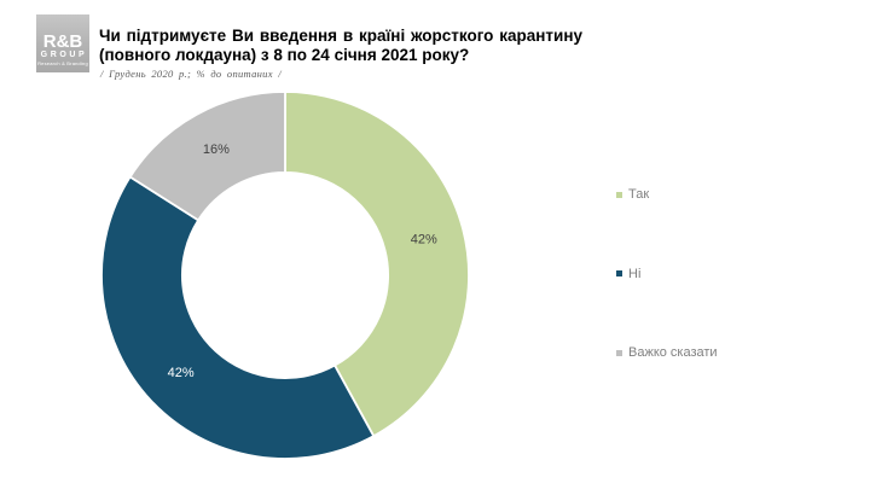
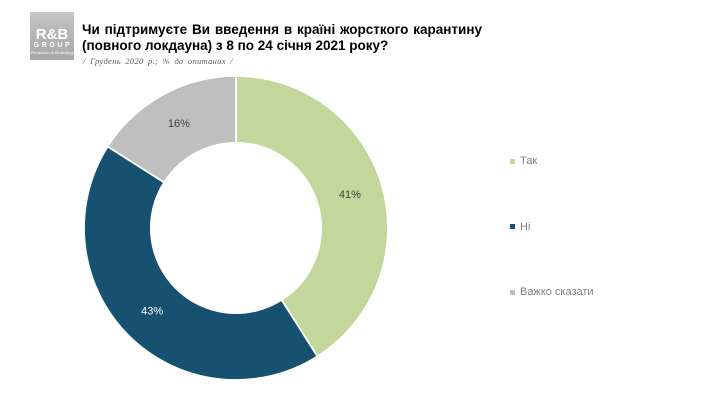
Так: 42% -> 41%
Ні: 42% -> 43%
